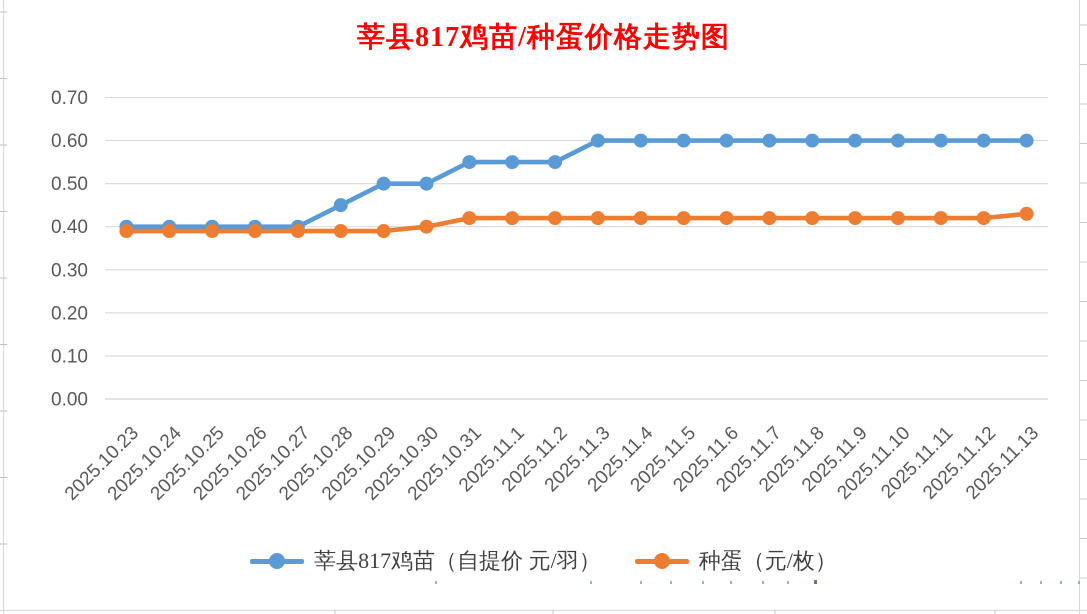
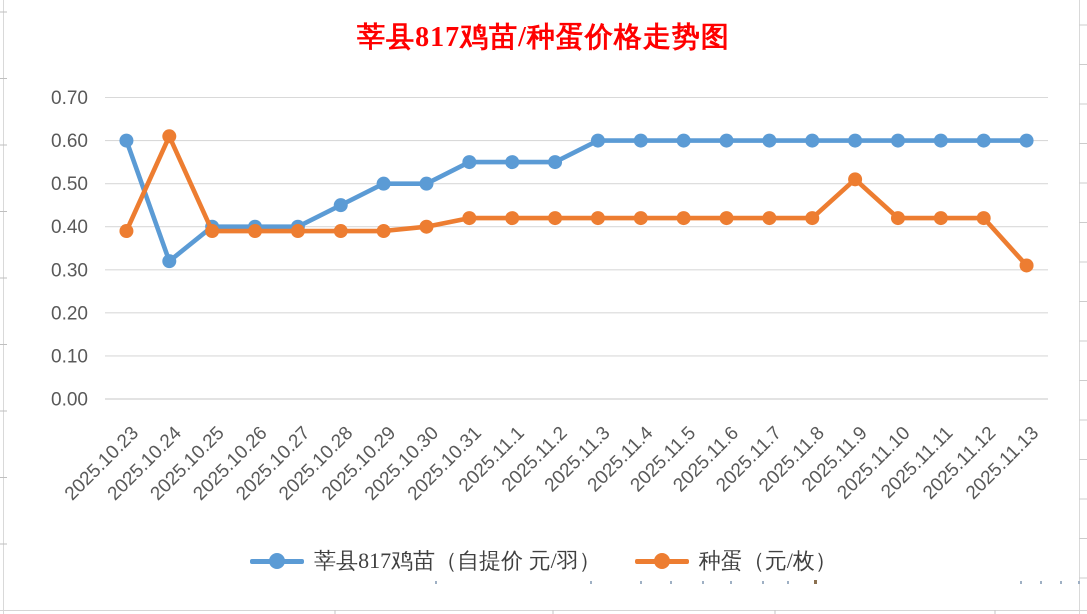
莘县817鸡苗（自提价 元/羽）/2025.10.23: 0.40 -> 0.60
莘县817鸡苗（自提价 元/羽）/2025.10.24: 0.40 -> 0.32
种蛋（元/枚）/2025.10.24: 0.39 -> 0.61
种蛋（元/枚）/2025.11.9: 0.42 -> 0.51
种蛋（元/枚）/2025.11.13: 0.43 -> 0.31
